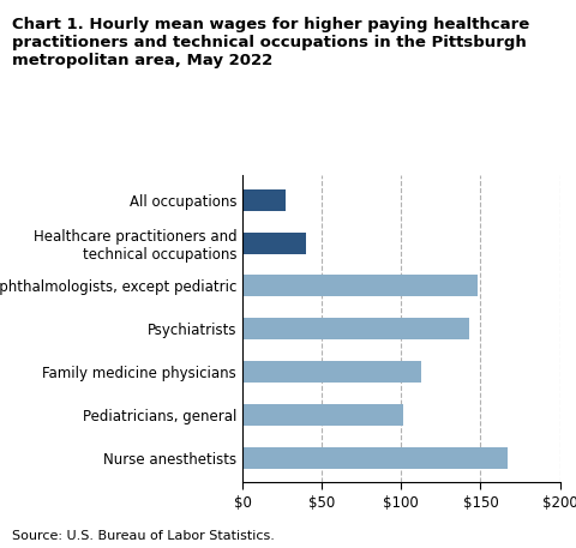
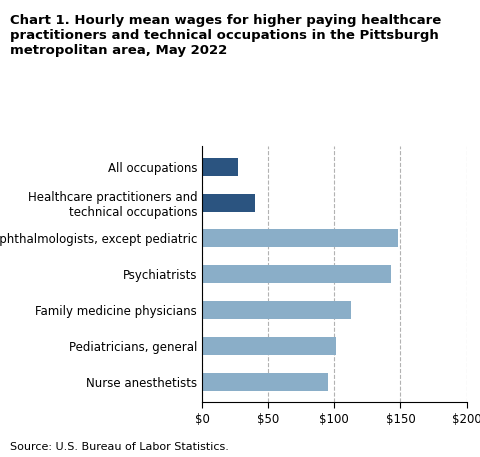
Nurse anesthetists: $167 -> $95
